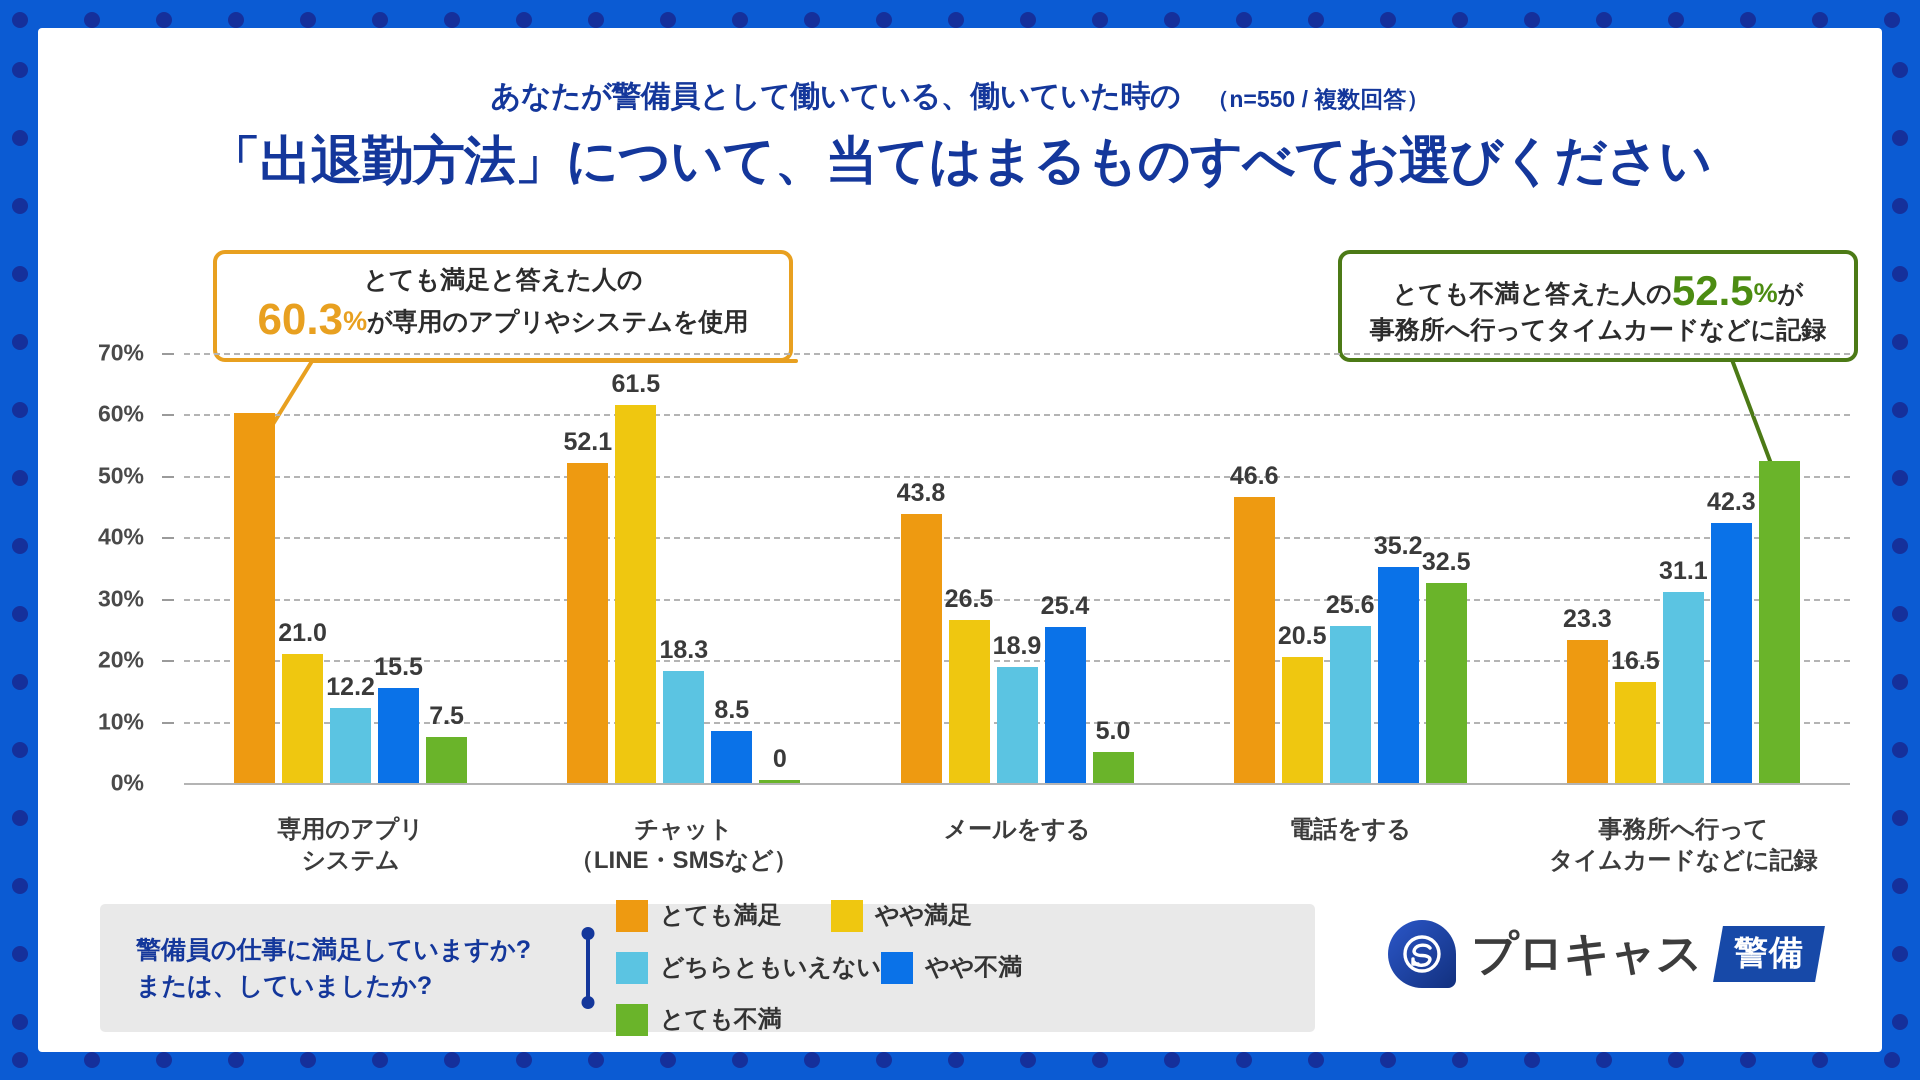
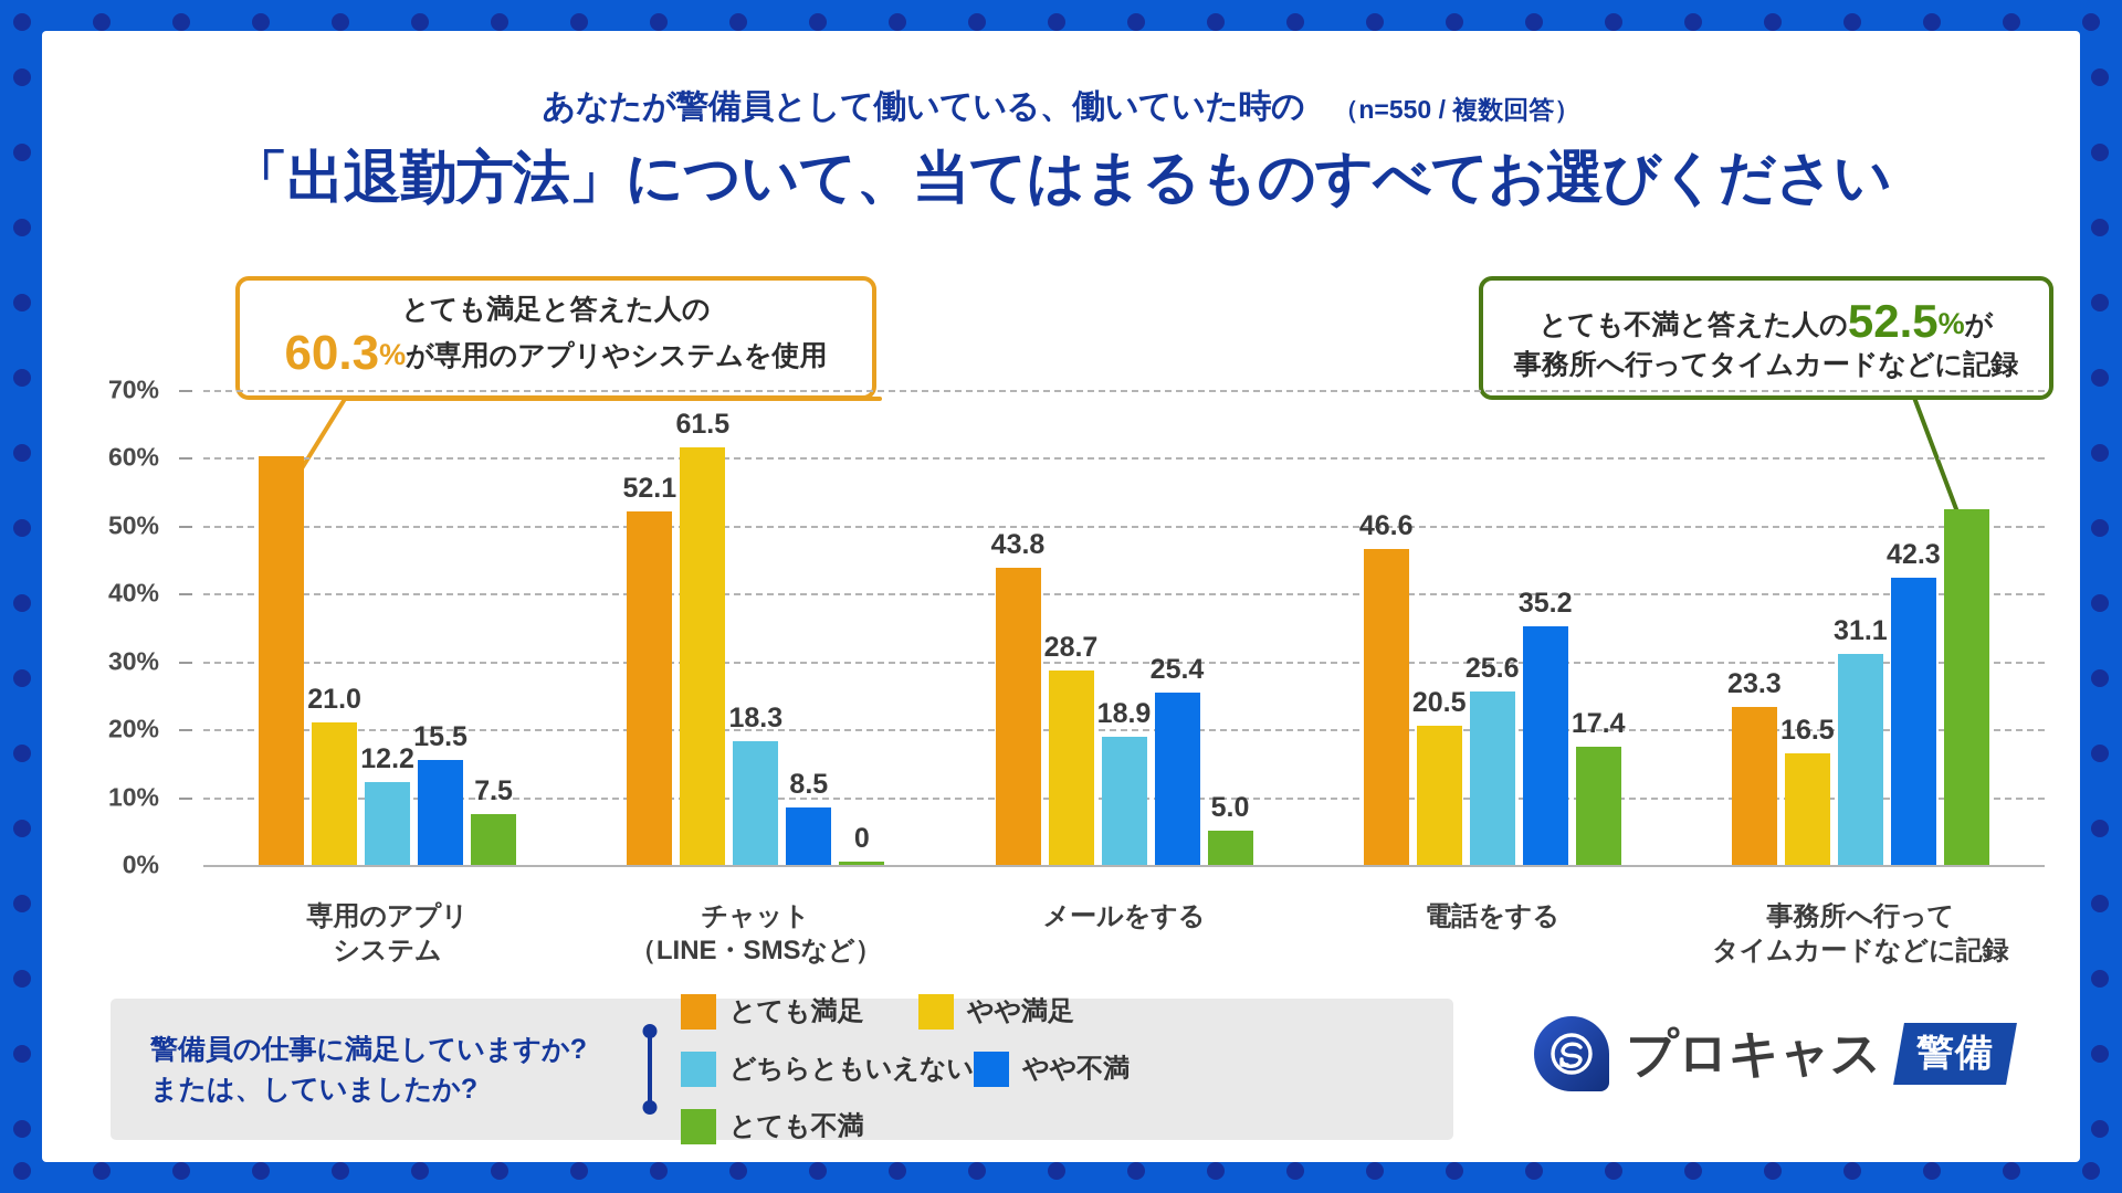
やや満足/メールをする: 26.5 -> 28.7
とても不満/電話をする: 32.5 -> 17.4
